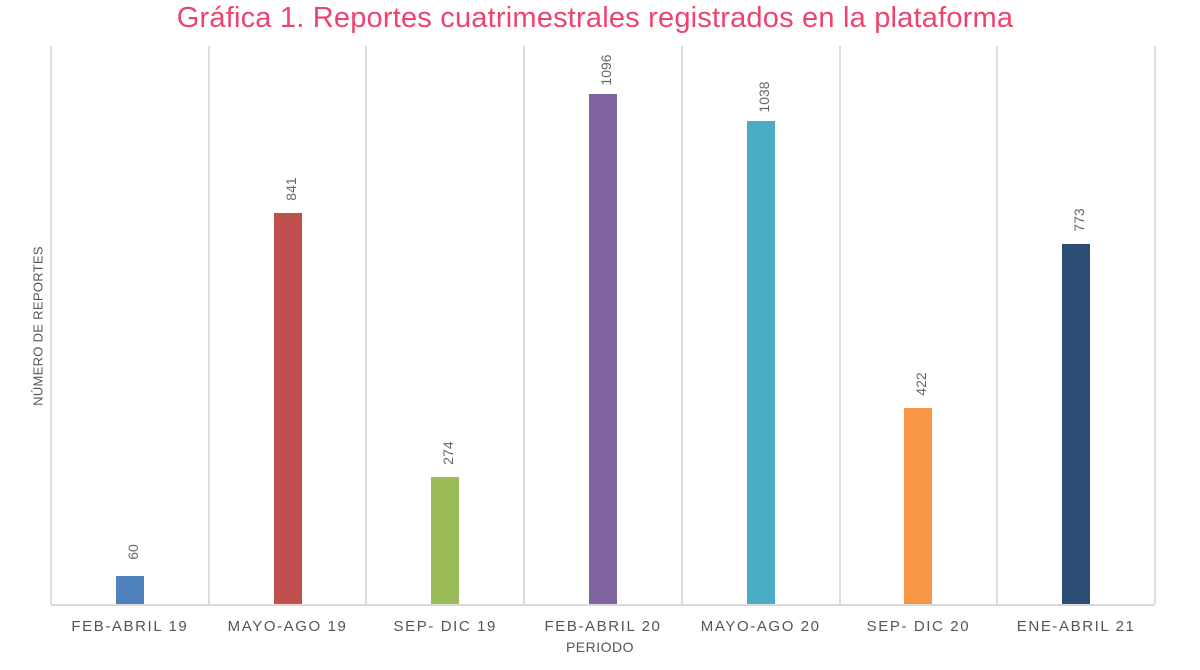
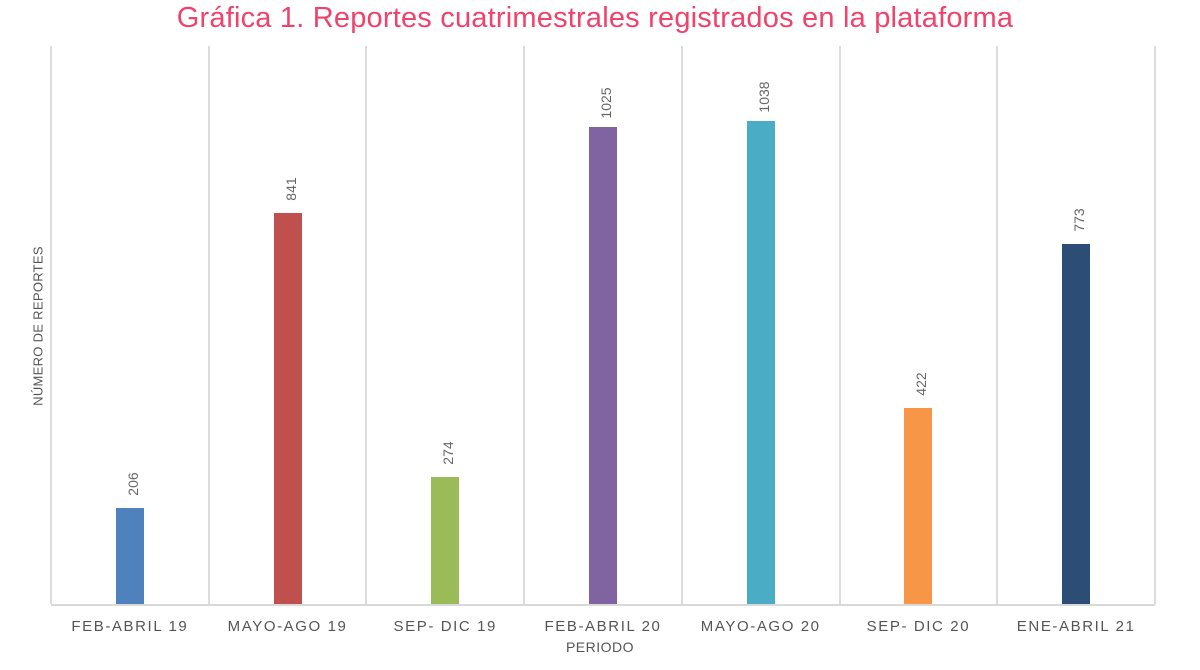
FEB-ABRIL 19: 60 -> 206
FEB-ABRIL 20: 1096 -> 1025
